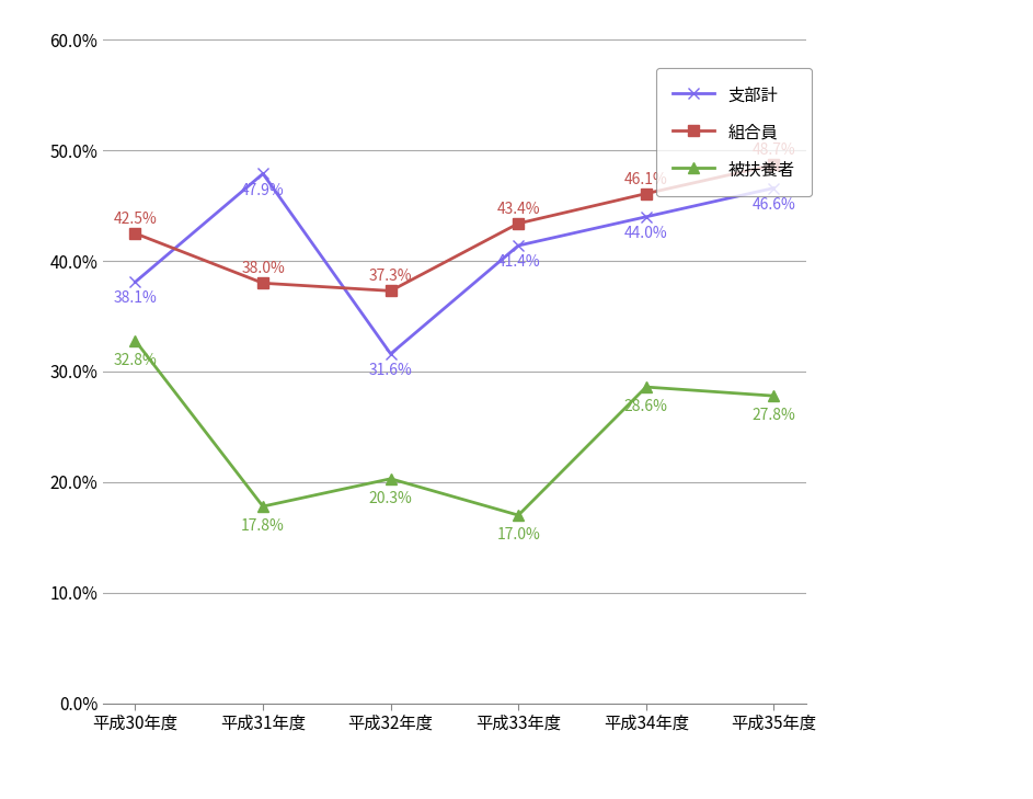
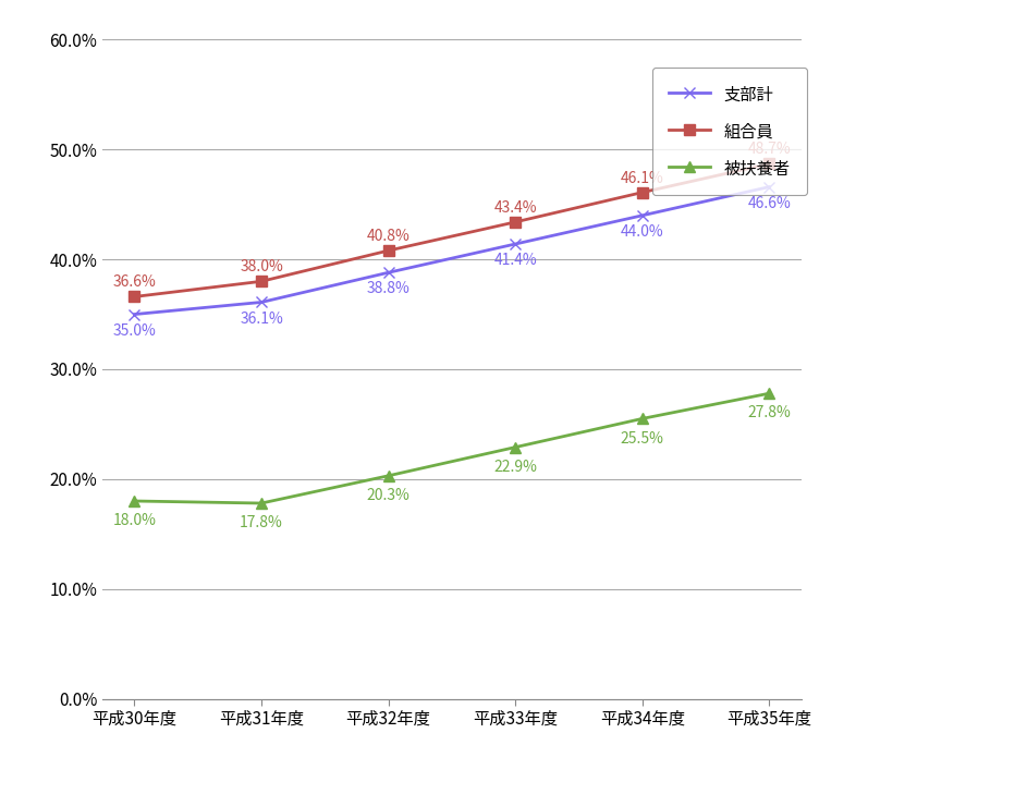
支部計/平成30年度: 38.1% -> 35.0%
組合員/平成30年度: 42.5% -> 36.6%
被扶養者/平成30年度: 32.8% -> 18.0%
支部計/平成31年度: 47.9% -> 36.1%
支部計/平成32年度: 31.6% -> 38.8%
組合員/平成32年度: 37.3% -> 40.8%
被扶養者/平成33年度: 17.0% -> 22.9%
被扶養者/平成34年度: 28.6% -> 25.5%
